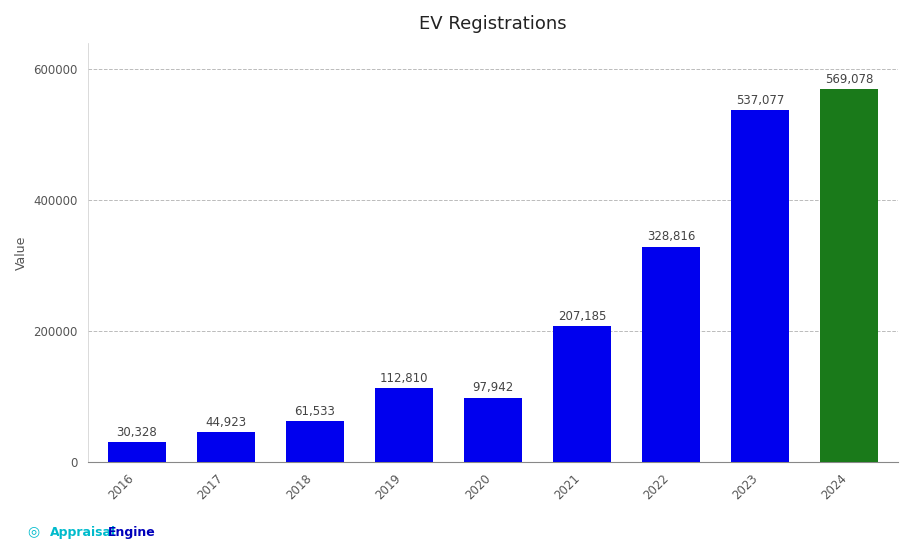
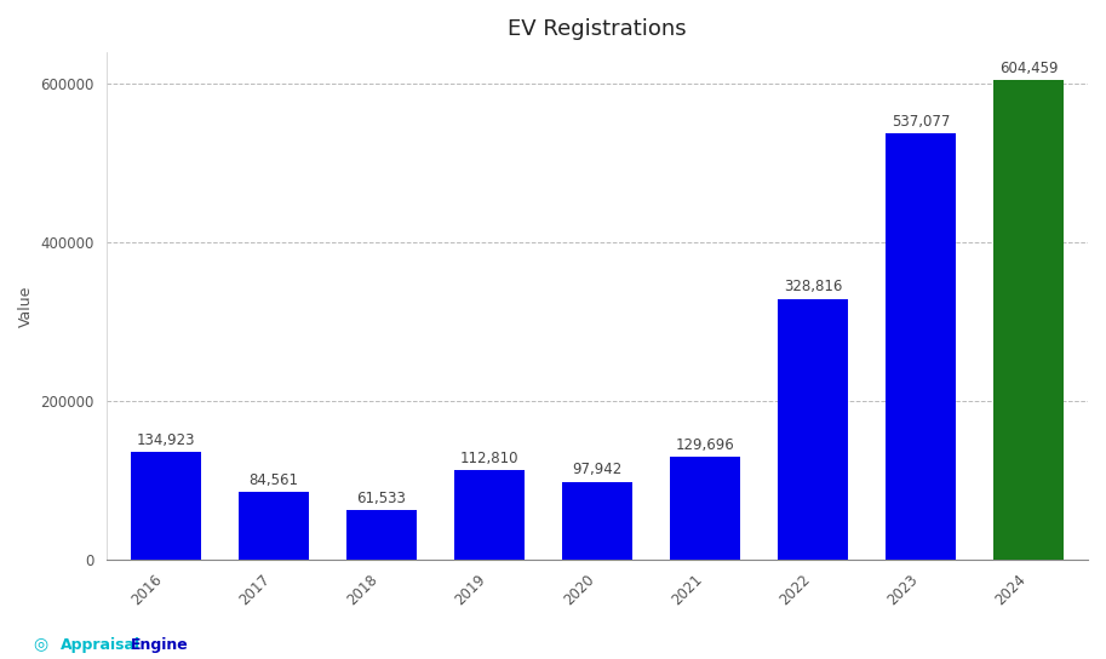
2016: 30,328 -> 134,923
2017: 44,923 -> 84,561
2021: 207,185 -> 129,696
2024: 569,078 -> 604,459
